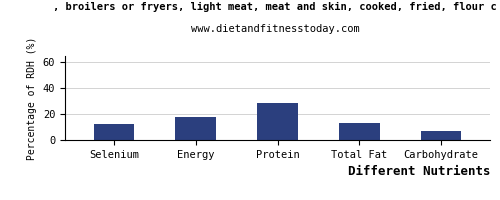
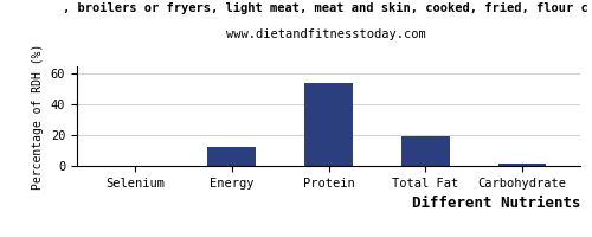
Selenium: 12 -> 0
Energy: 18 -> 12
Protein: 29 -> 54
Total Fat: 13 -> 20
Carbohydrate: 7 -> 1
